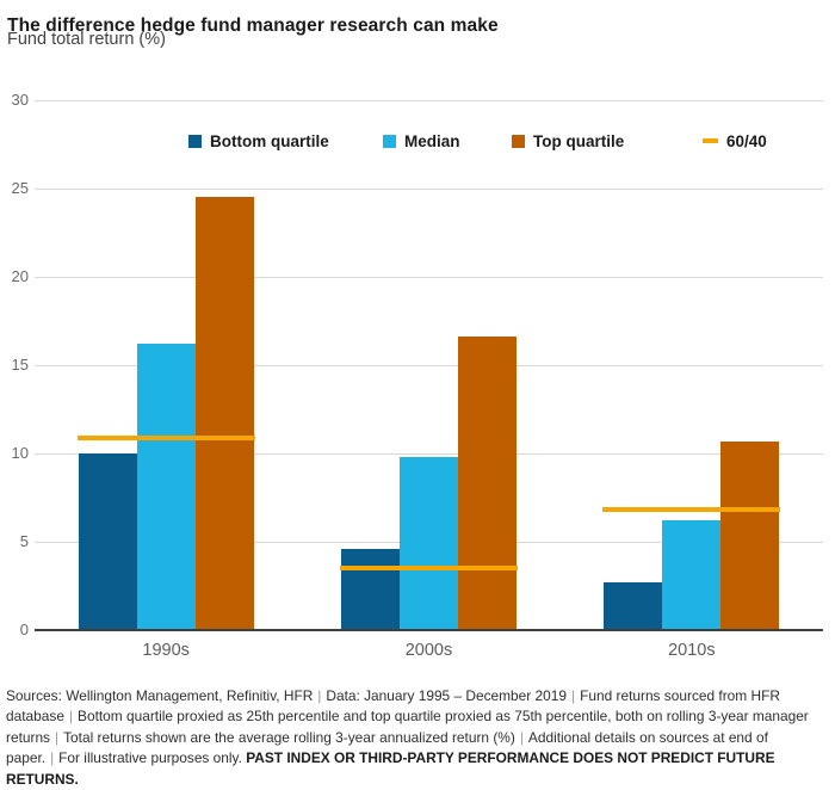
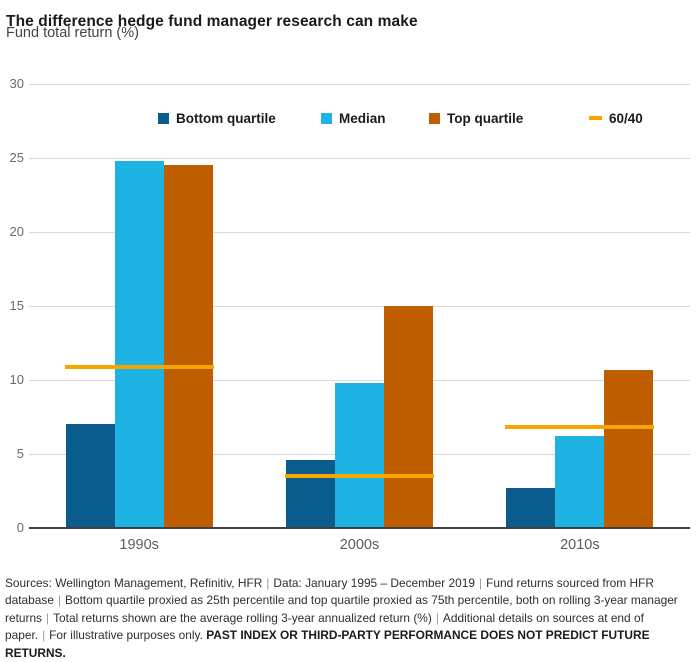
Bottom quartile/1990s: 10.0 -> 7.0
Median/1990s: 16.2 -> 24.8
Top quartile/2000s: 16.6 -> 15.0
